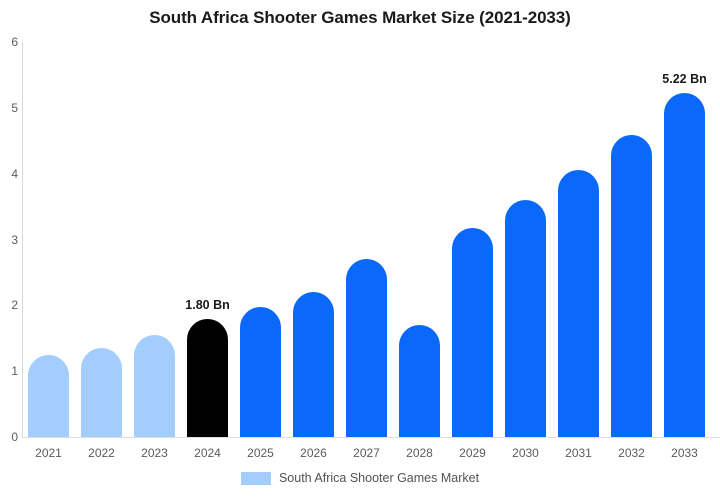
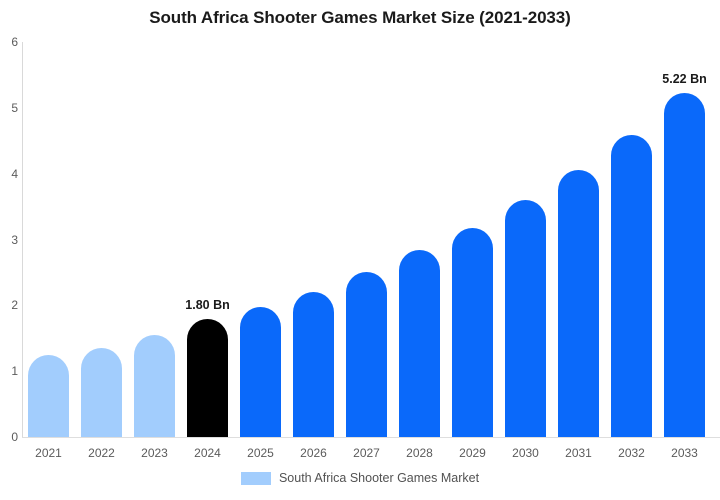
2027: 2.7 -> 2.5
2028: 1.7 -> 2.8
